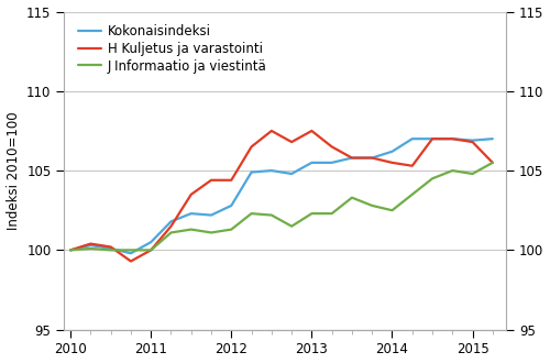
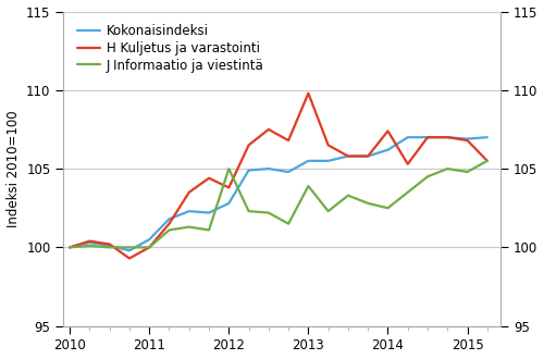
H Kuljetus ja varastointi/2012: 104.4 -> 103.8
J Informaatio ja viestintä/2012: 101.3 -> 105.0
H Kuljetus ja varastointi/2013: 107.5 -> 109.8
J Informaatio ja viestintä/2013: 102.3 -> 103.9
H Kuljetus ja varastointi/2014: 105.5 -> 107.4
